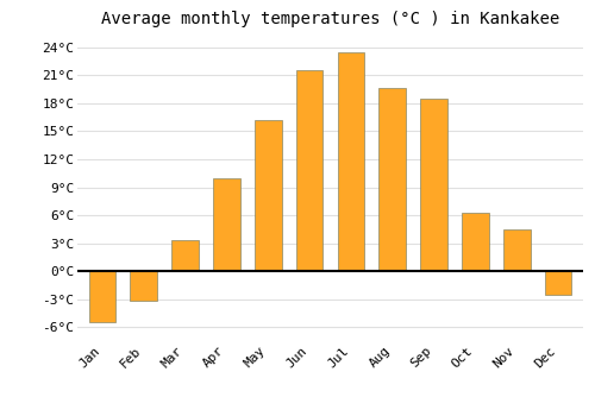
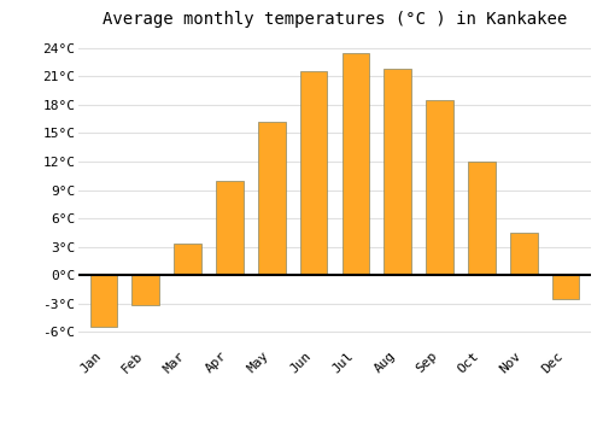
Aug: 19.6°C -> 21.8°C
Oct: 6.2°C -> 12.0°C
